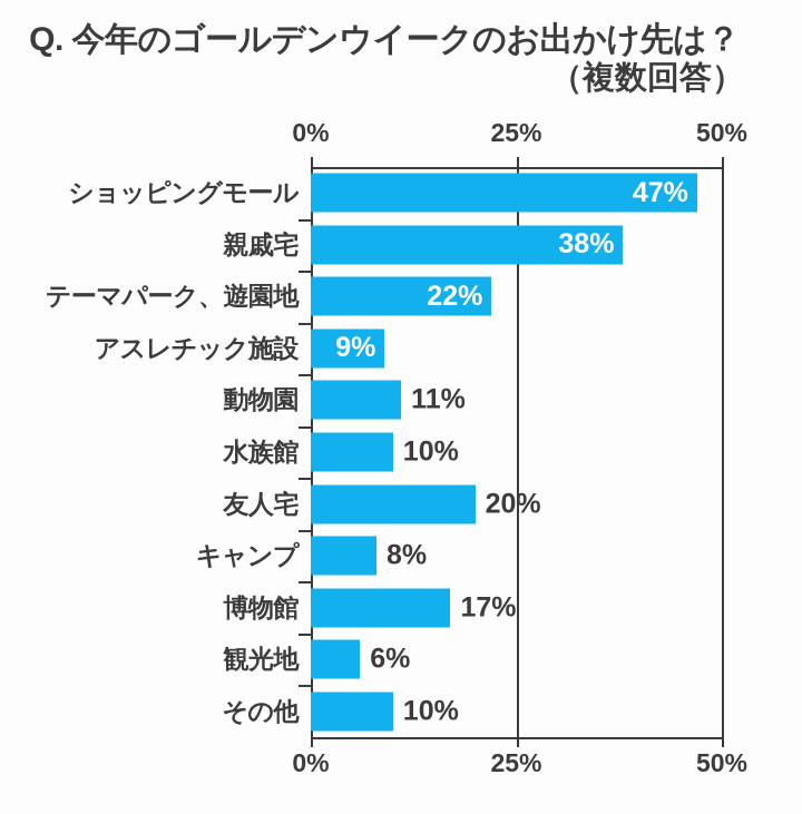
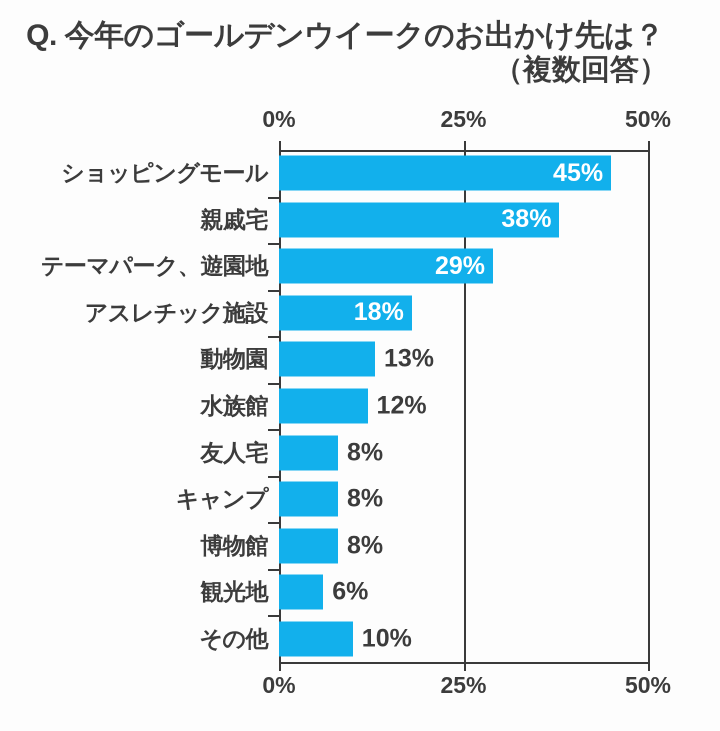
ショッピングモール: 47% -> 45%
テーマパーク、遊園地: 22% -> 29%
アスレチック施設: 9% -> 18%
動物園: 11% -> 13%
水族館: 10% -> 12%
友人宅: 20% -> 8%
博物館: 17% -> 8%
